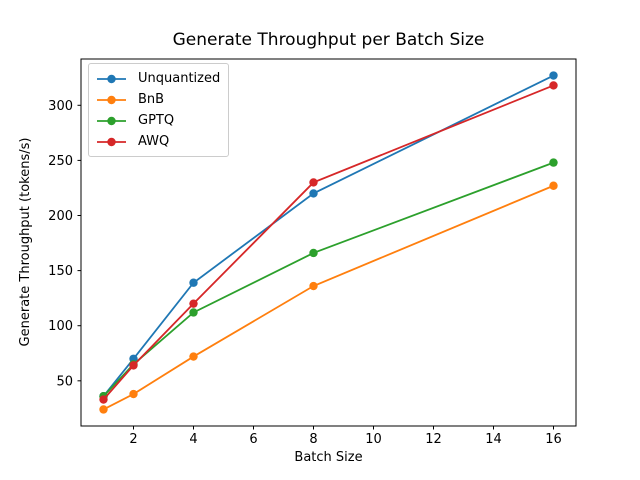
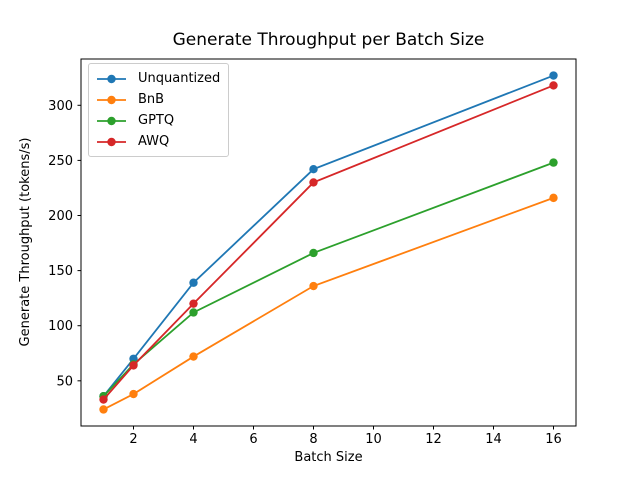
Unquantized/8: 220 -> 242
BnB/16: 227 -> 216
